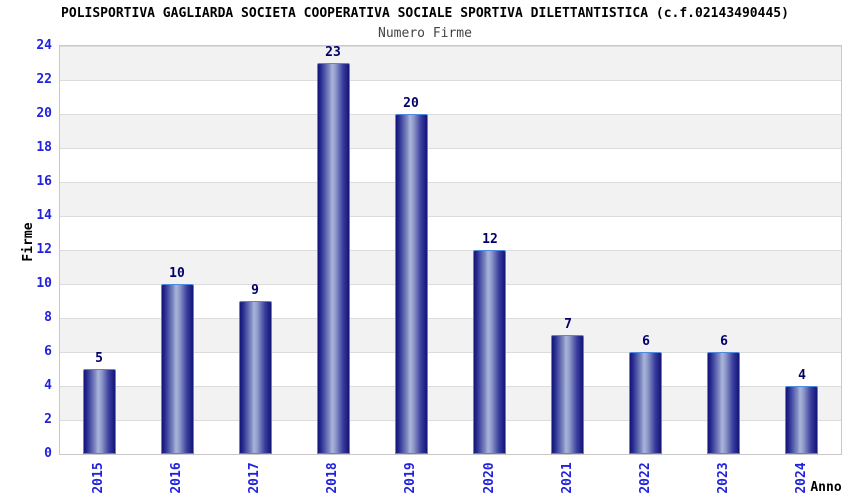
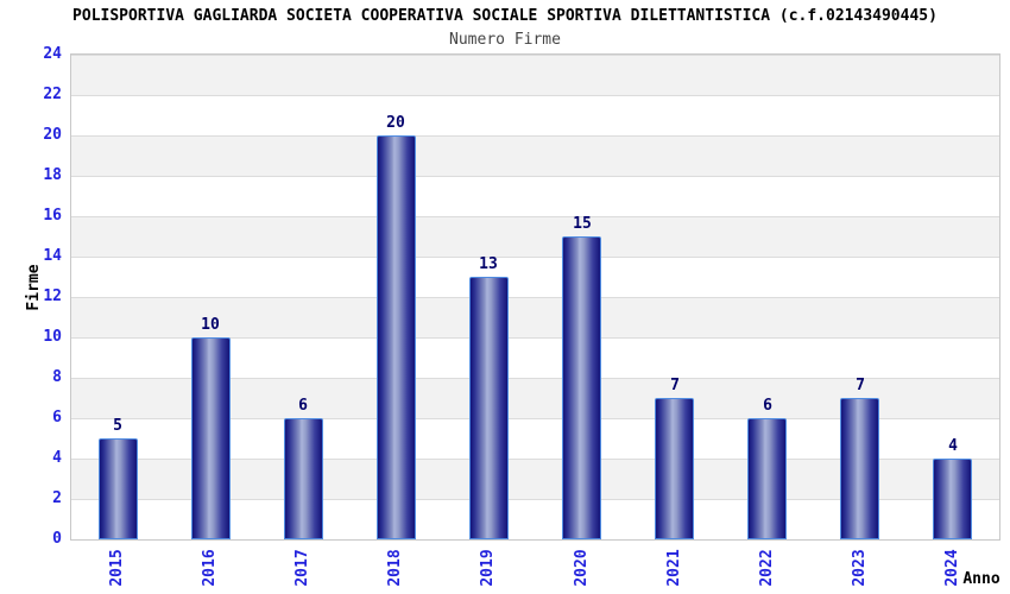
2017: 9 -> 6
2018: 23 -> 20
2019: 20 -> 13
2020: 12 -> 15
2023: 6 -> 7
